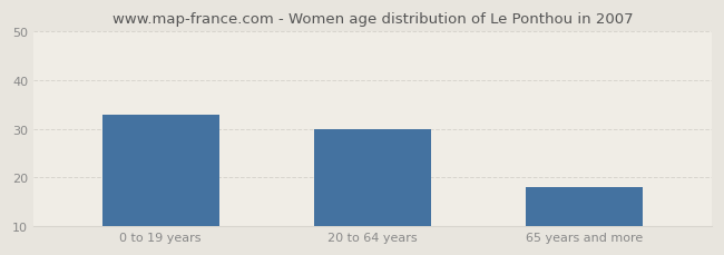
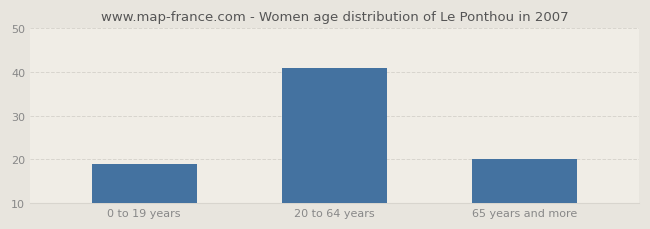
0 to 19 years: 33 -> 19
20 to 64 years: 30 -> 41
65 years and more: 18 -> 20
